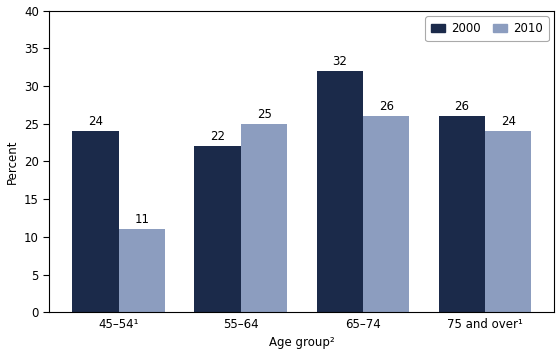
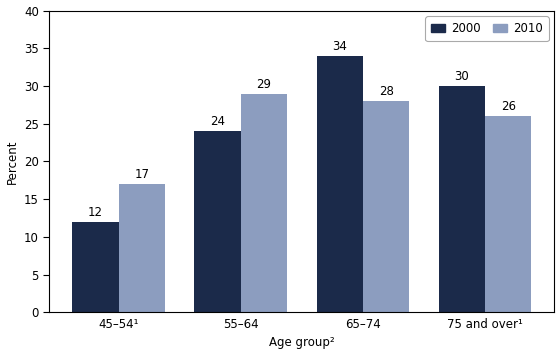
2000/45–54¹: 24 -> 12
2010/45–54¹: 11 -> 17
2000/55–64: 22 -> 24
2010/55–64: 25 -> 29
2000/65–74: 32 -> 34
2010/65–74: 26 -> 28
2000/75 and over¹: 26 -> 30
2010/75 and over¹: 24 -> 26
